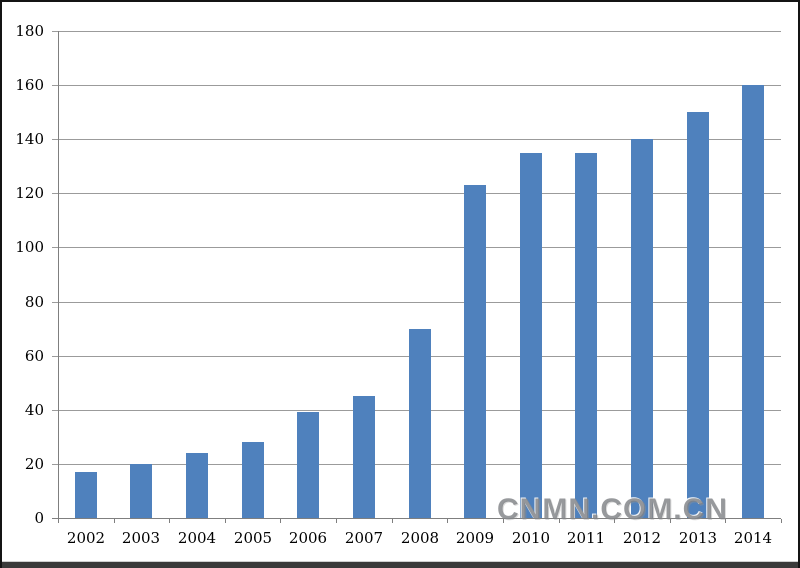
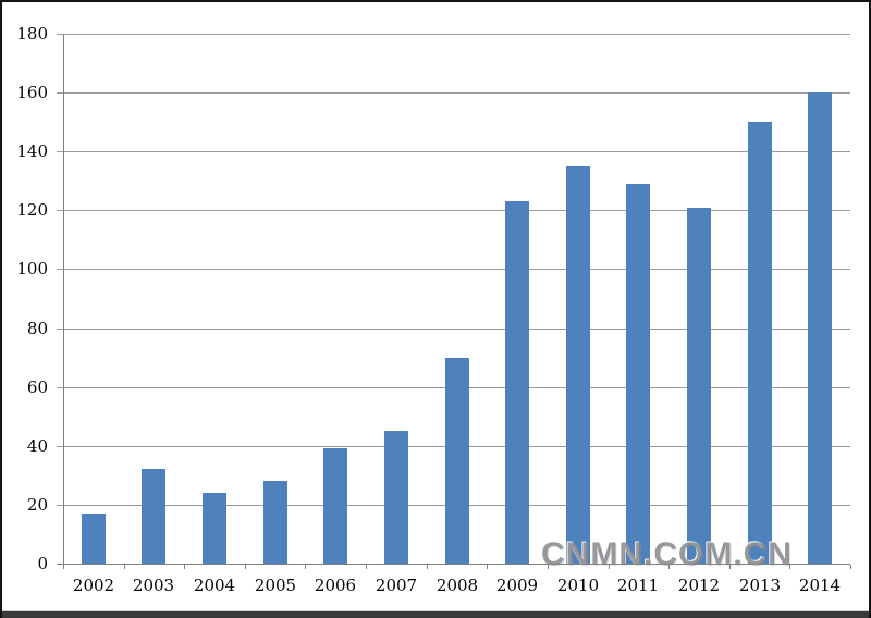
2003: 20 -> 32
2011: 135 -> 129
2012: 140 -> 121
